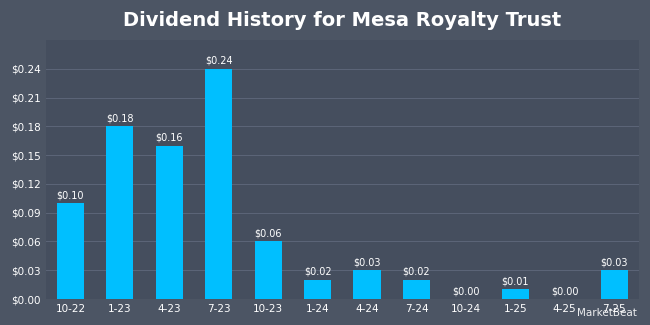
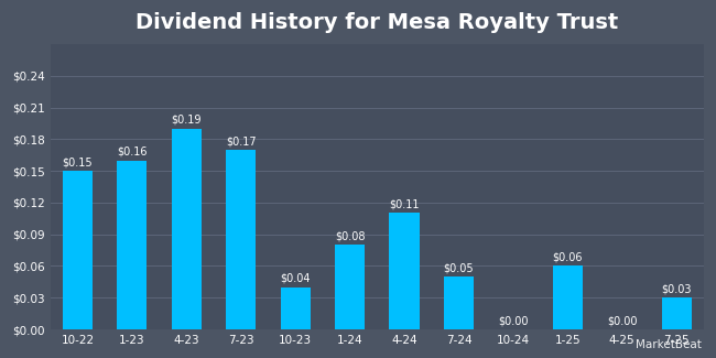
10-22: $0.10 -> $0.15
1-23: $0.18 -> $0.16
4-23: $0.16 -> $0.19
7-23: $0.24 -> $0.17
10-23: $0.06 -> $0.04
1-24: $0.02 -> $0.08
4-24: $0.03 -> $0.11
7-24: $0.02 -> $0.05
1-25: $0.01 -> $0.06
